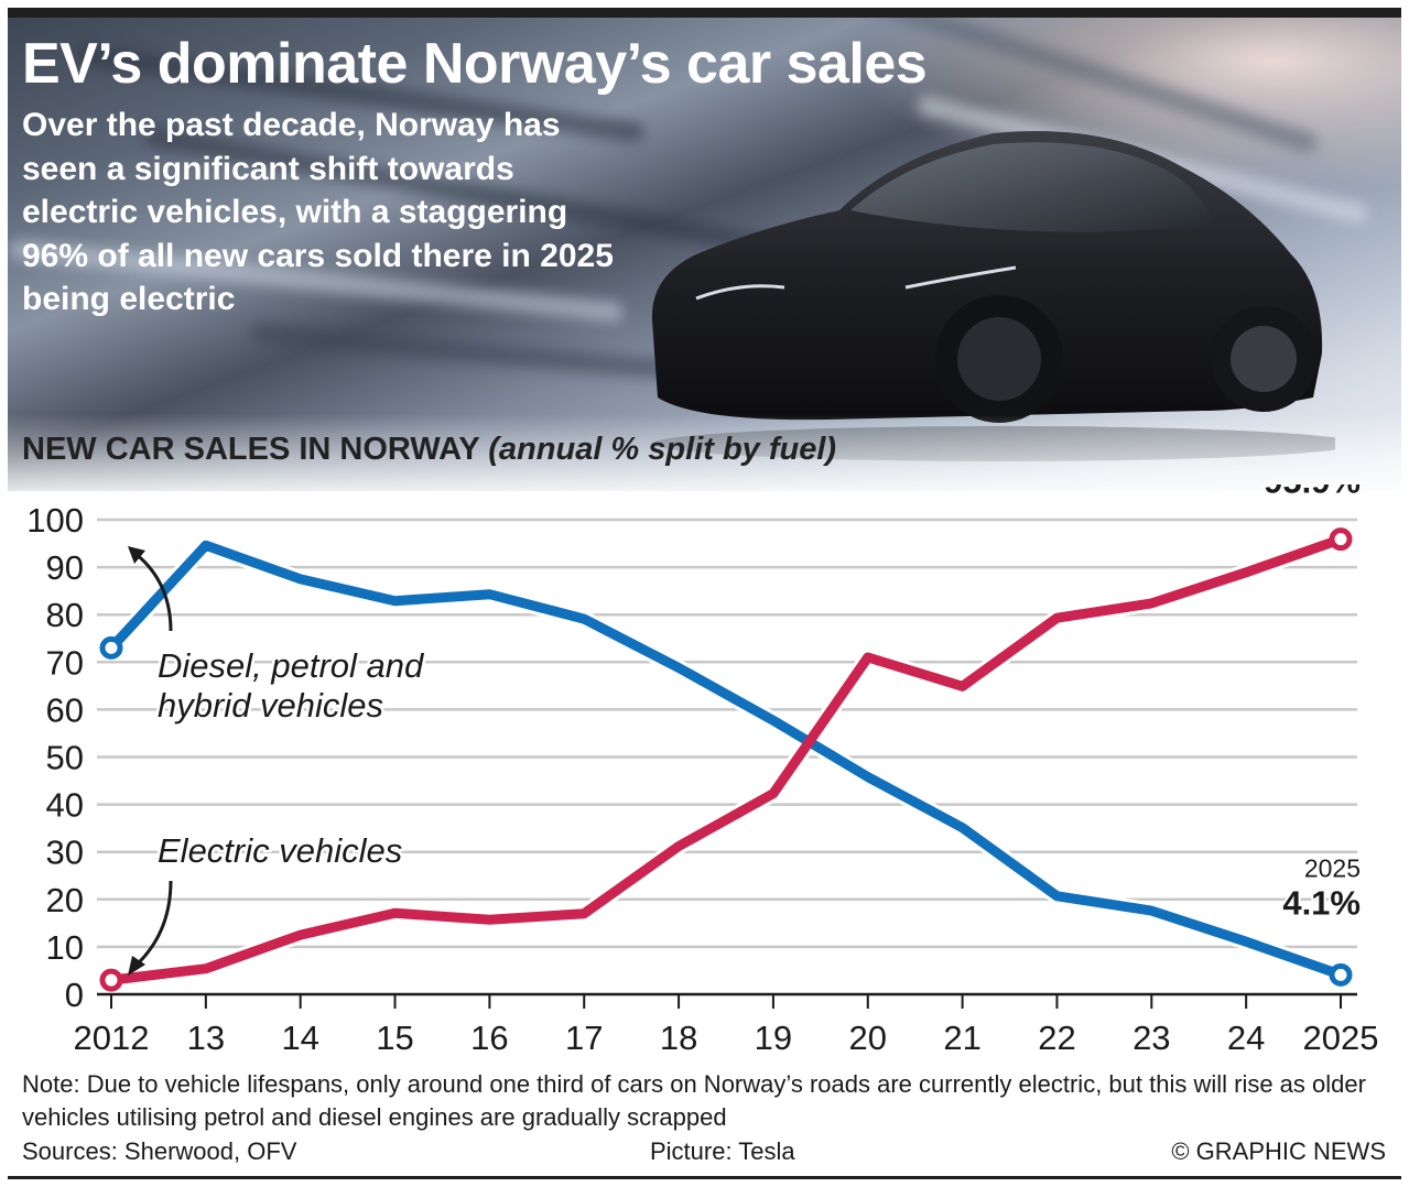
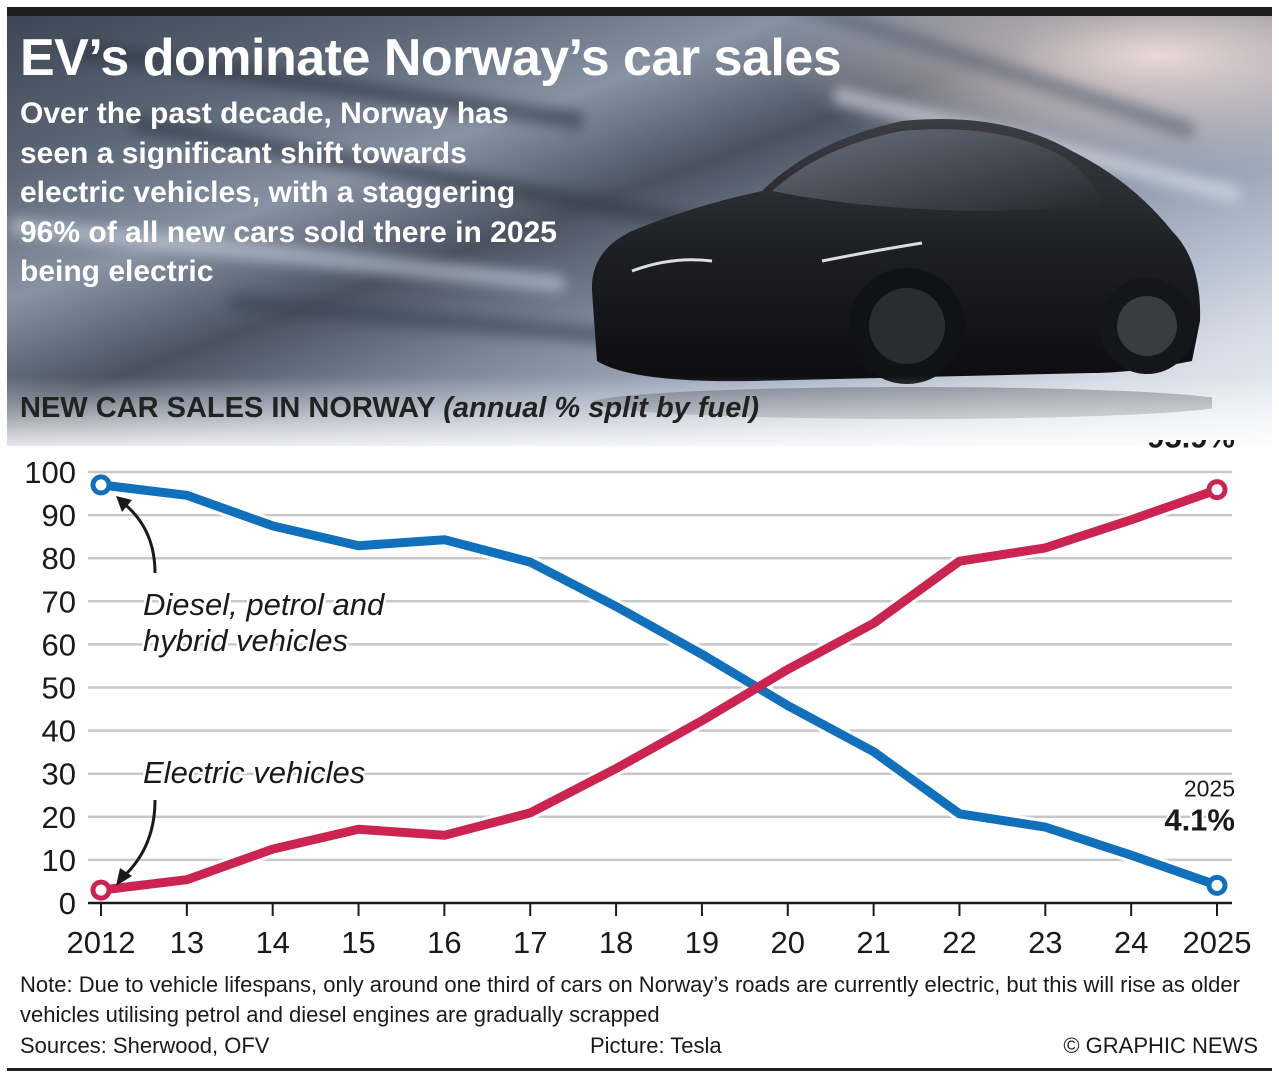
Diesel, petrol and hybrid vehicles/2012: 73 -> 97
Electric vehicles/17: 17 -> 21
Electric vehicles/20: 71 -> 54
